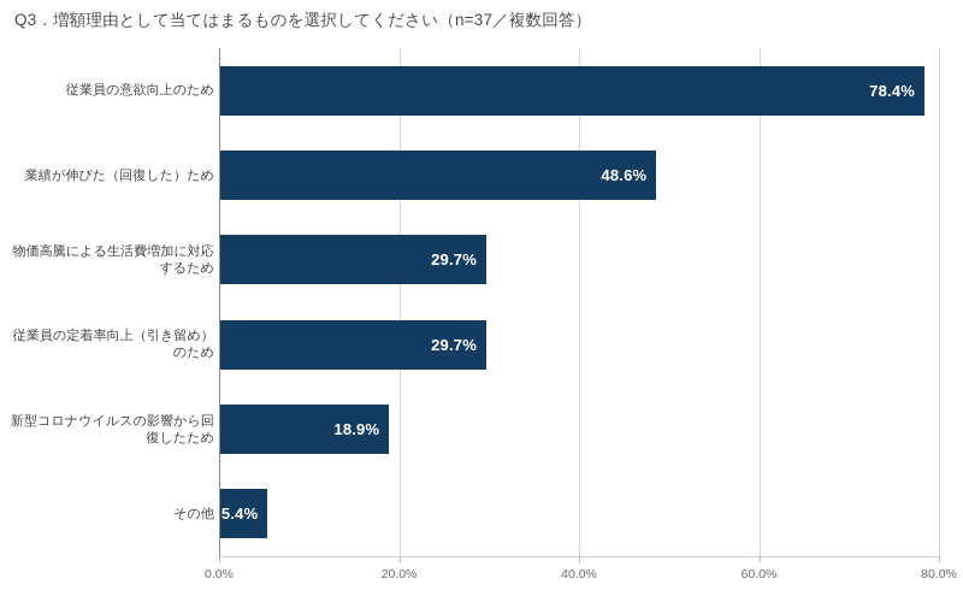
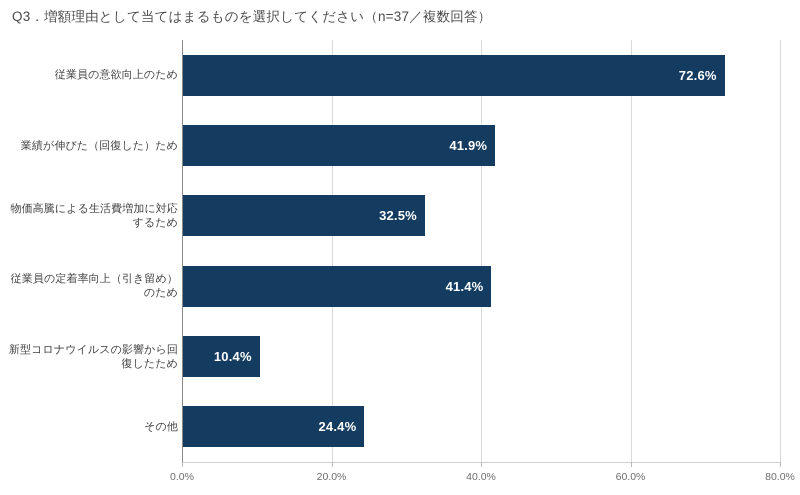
従業員の意欲向上のため: 78.4% -> 72.6%
業績が伸びた（回復した）ため: 48.6% -> 41.9%
物価高騰による生活費増加に対応するため: 29.7% -> 32.5%
従業員の定着率向上（引き留め）のため: 29.7% -> 41.4%
新型コロナウイルスの影響から回復したため: 18.9% -> 10.4%
その他: 5.4% -> 24.4%
